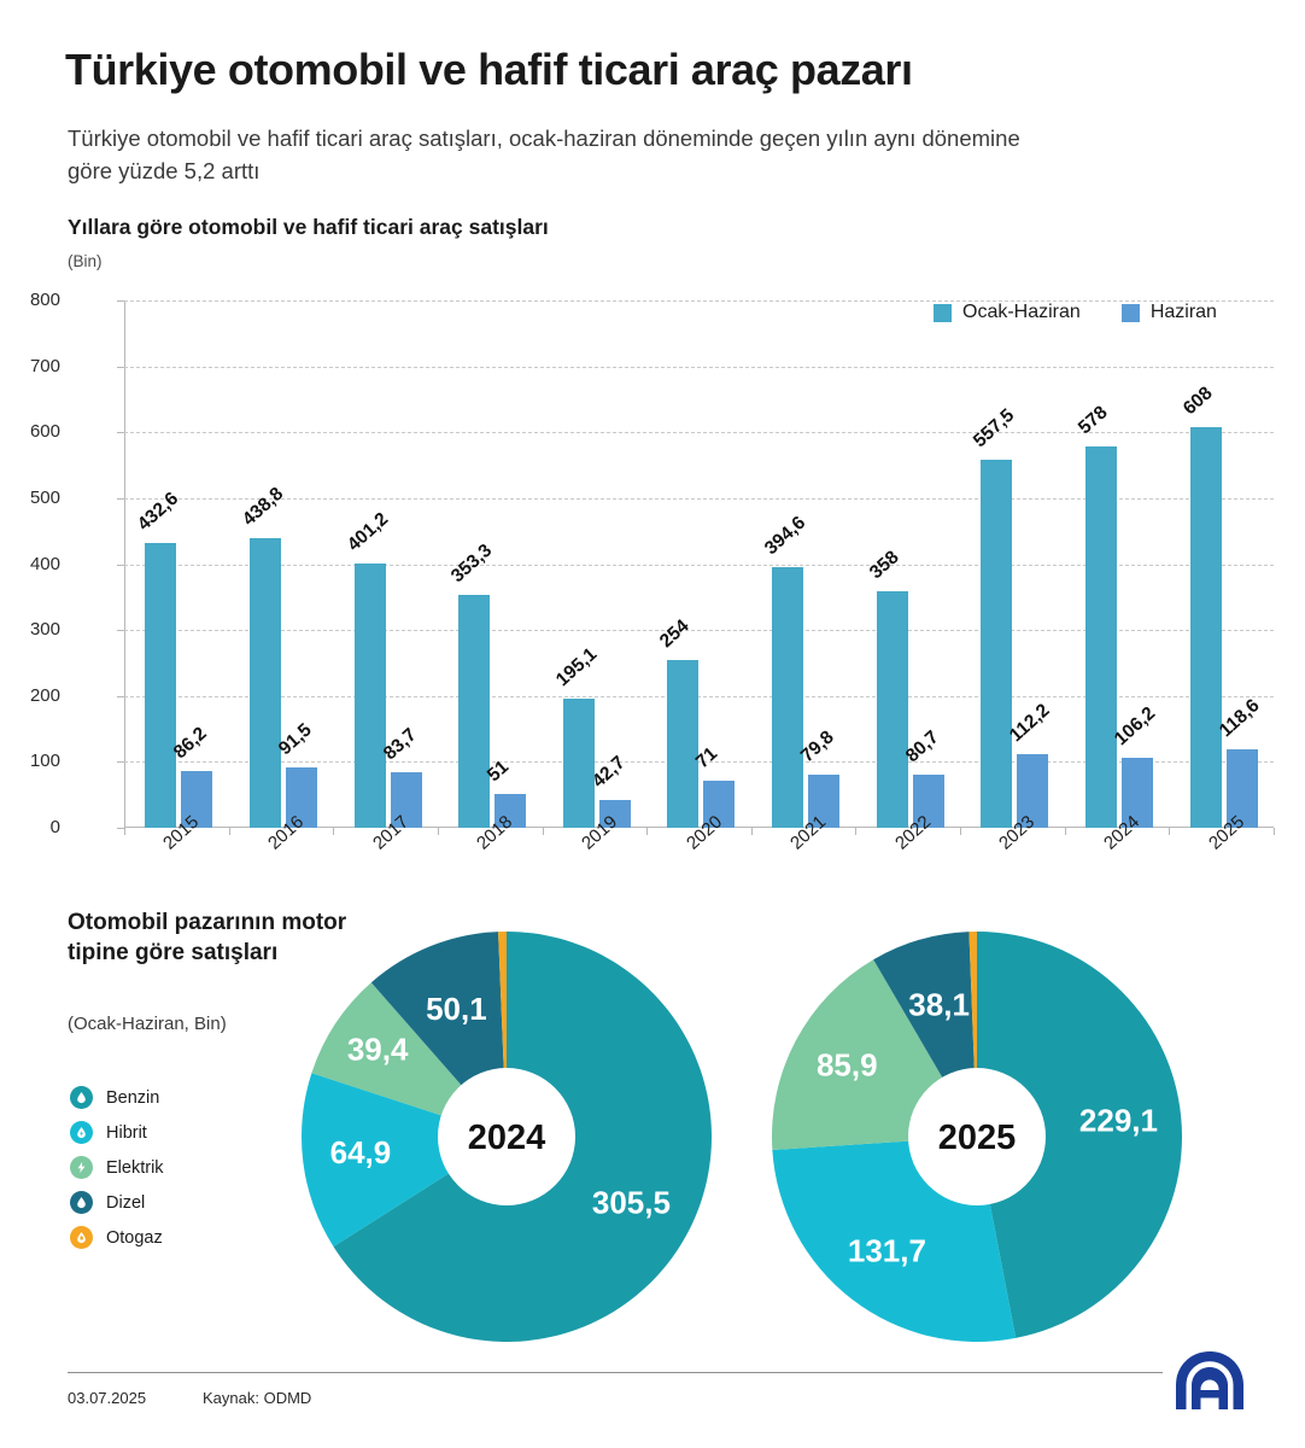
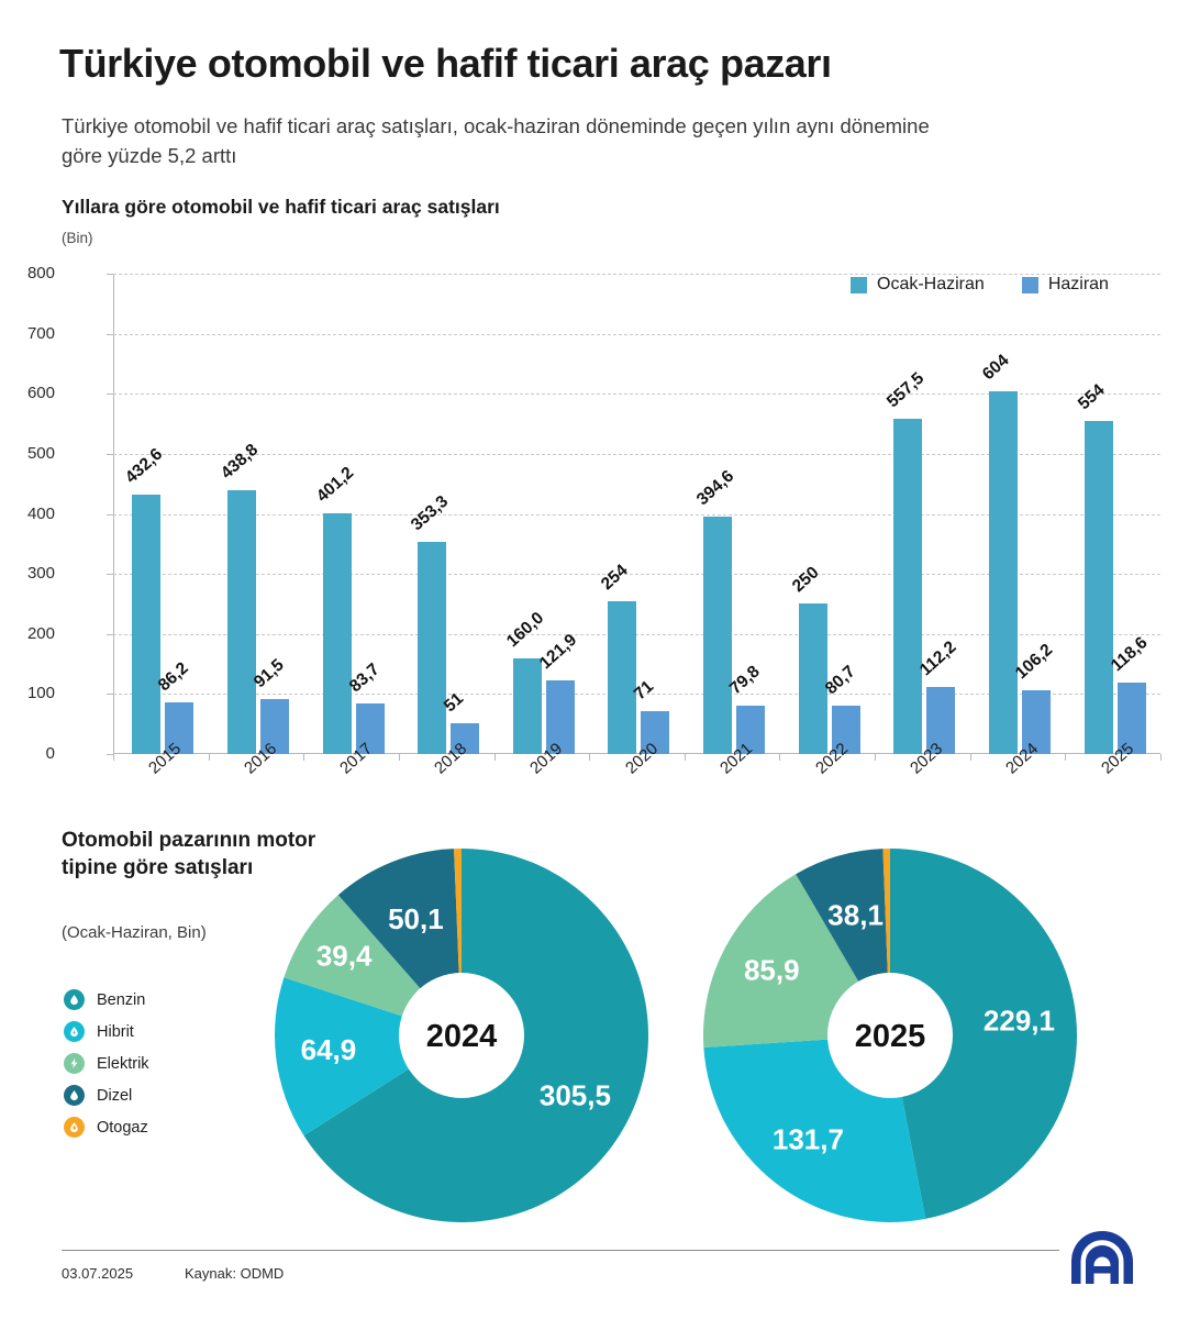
Yıllara göre otomobil ve hafif ticari araç satışları/Ocak-Haziran/2019: 195,1 -> 160,0
Yıllara göre otomobil ve hafif ticari araç satışları/Haziran/2019: 42,7 -> 121,9
Yıllara göre otomobil ve hafif ticari araç satışları/Ocak-Haziran/2022: 358 -> 250
Yıllara göre otomobil ve hafif ticari araç satışları/Ocak-Haziran/2024: 578 -> 604
Yıllara göre otomobil ve hafif ticari araç satışları/Ocak-Haziran/2025: 608 -> 554
